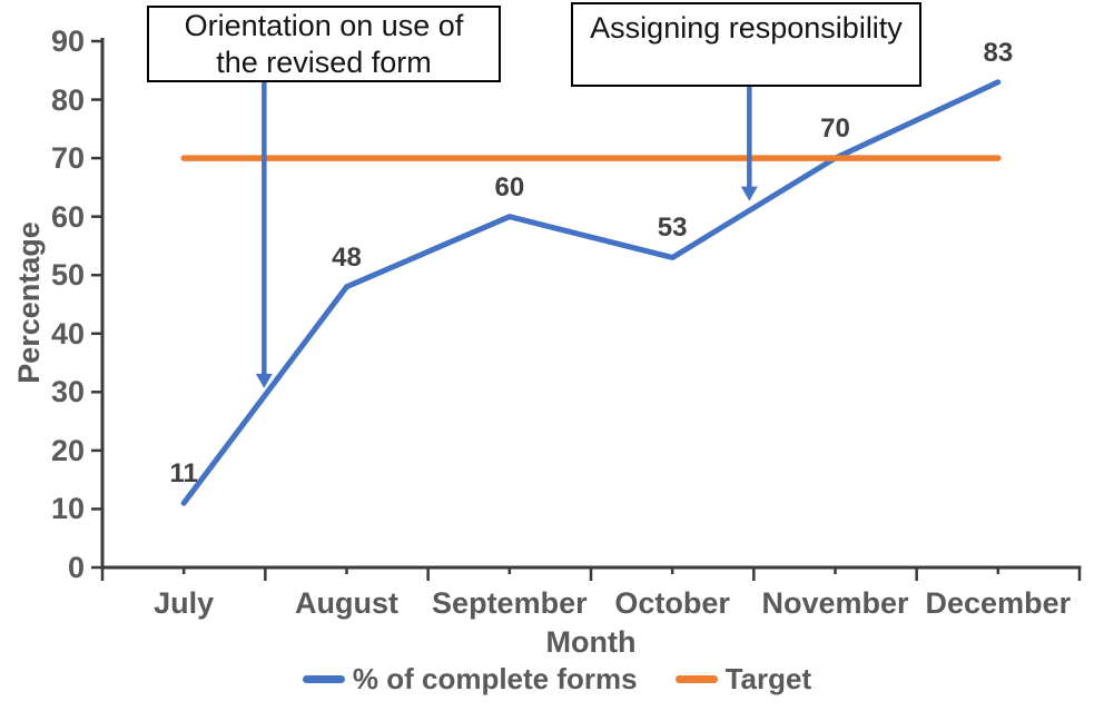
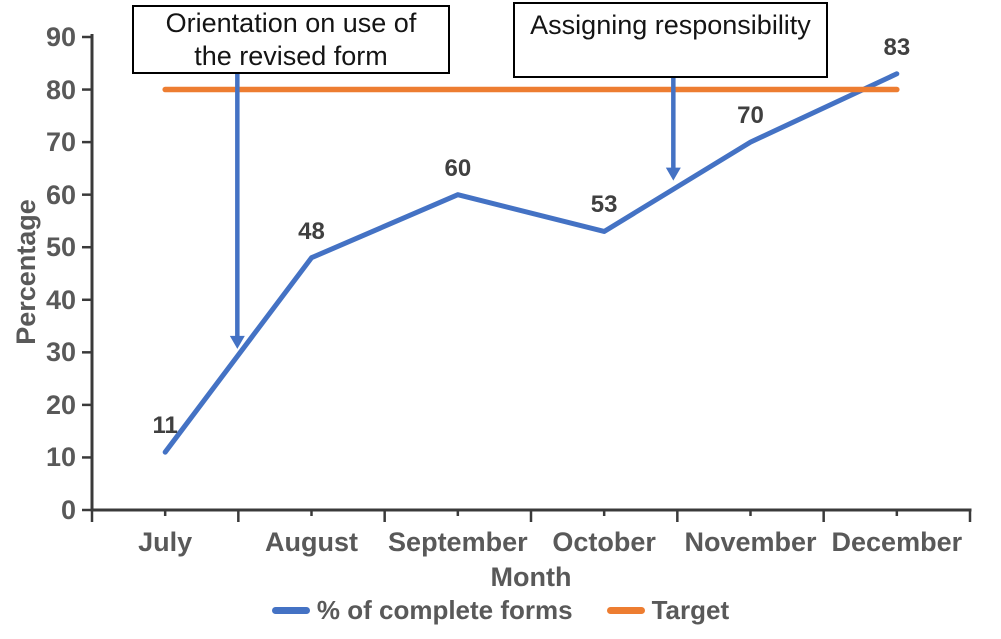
Target/July: 70 -> 80
Target/August: 60 -> 80
Target/September: 70 -> 80
Target/October: 70 -> 80
Target/November: 70 -> 80
Target/December: 70 -> 80
